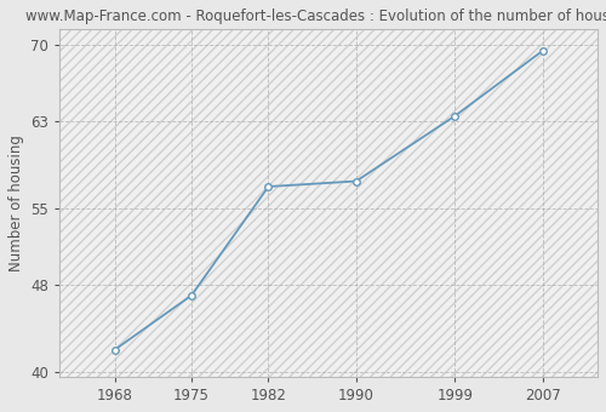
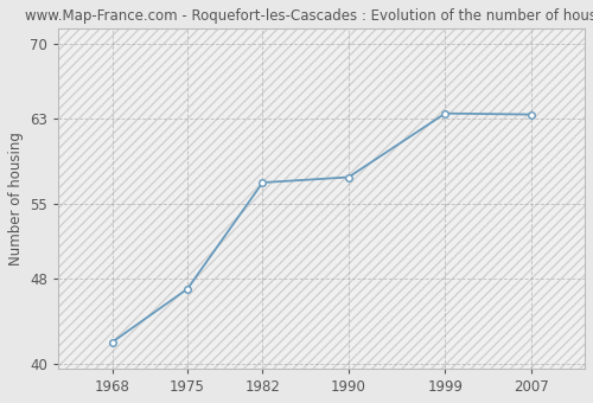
2007: 69.5 -> 63.4
